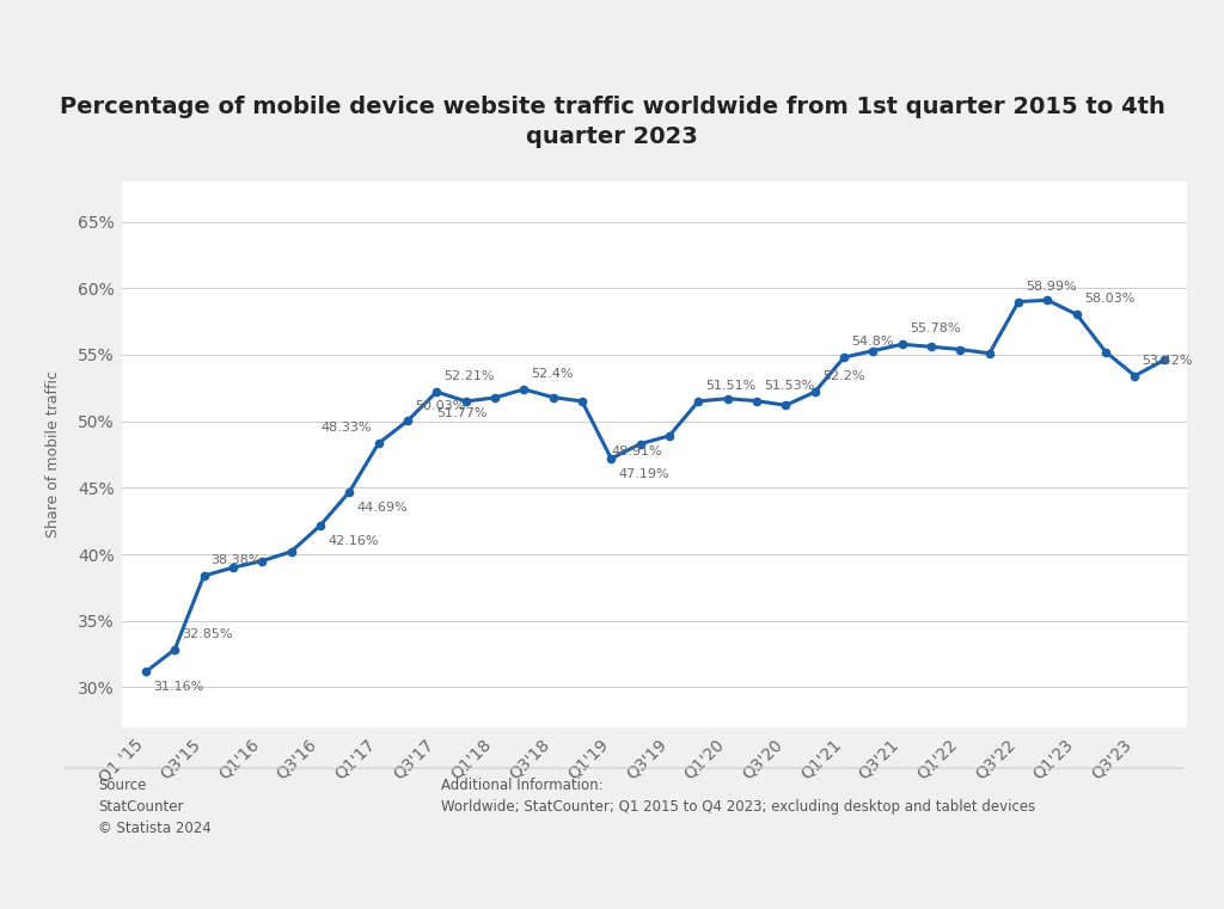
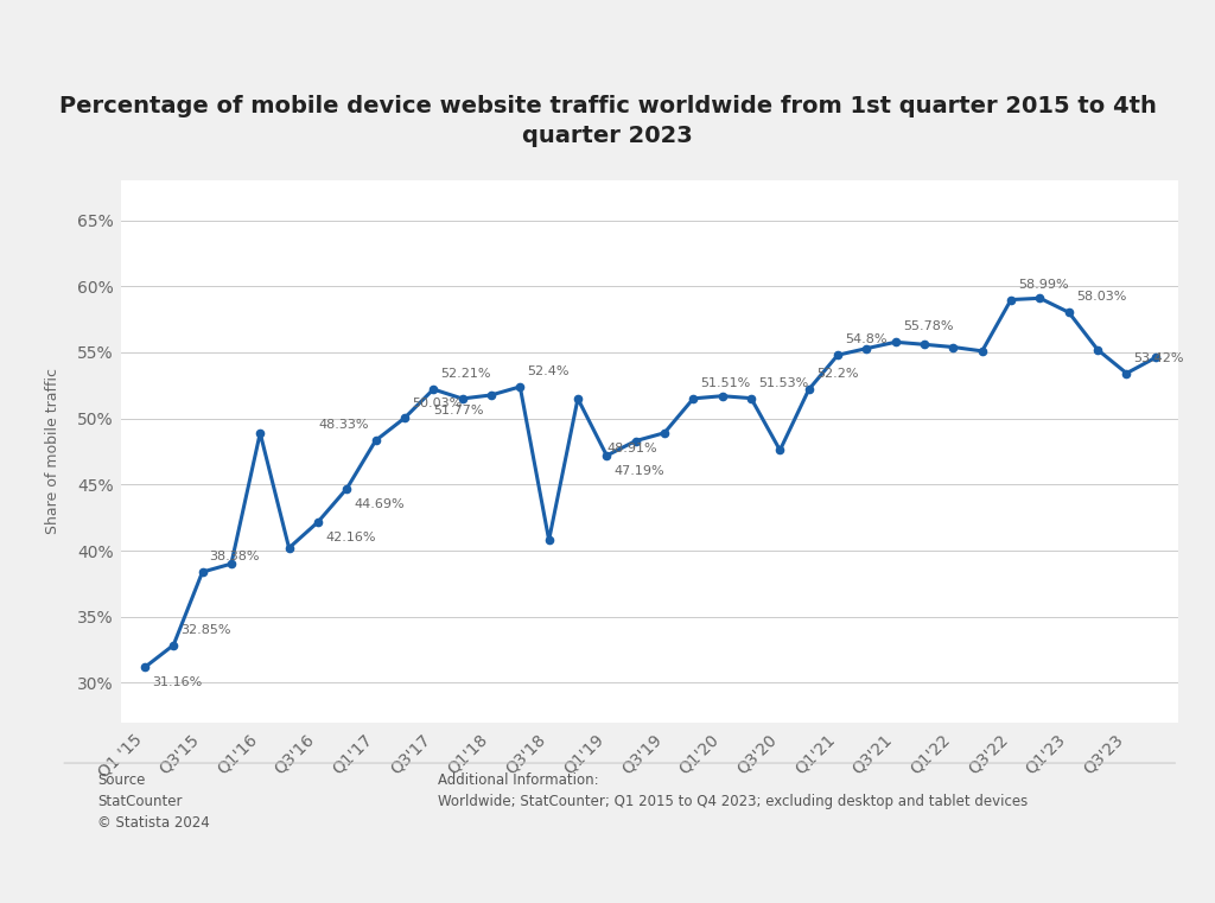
Q1'16: 39.5% -> 48.9%
Q3'18: 51.8% -> 40.8%
Q3'20: 51.2% -> 47.6%
